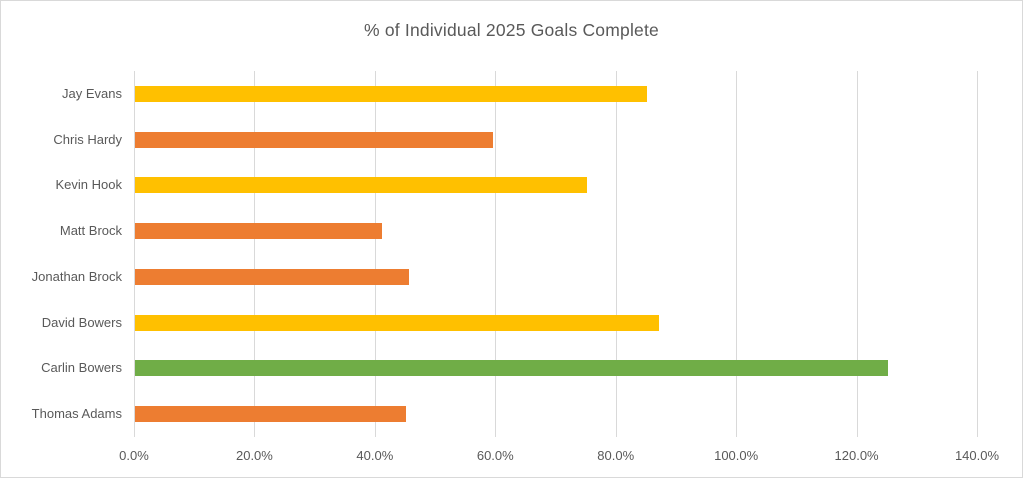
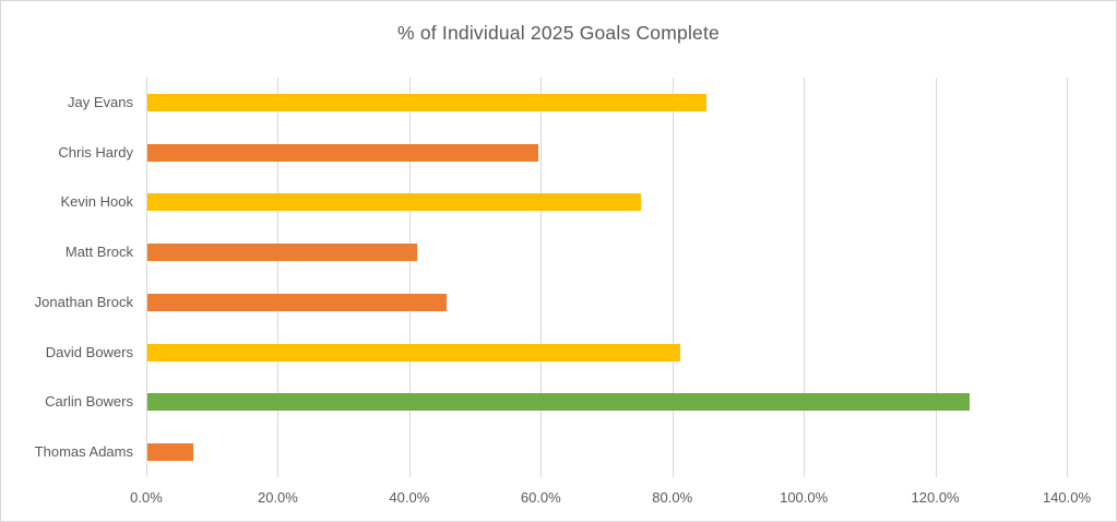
David Bowers: 87% -> 81%
Thomas Adams: 45% -> 7%
